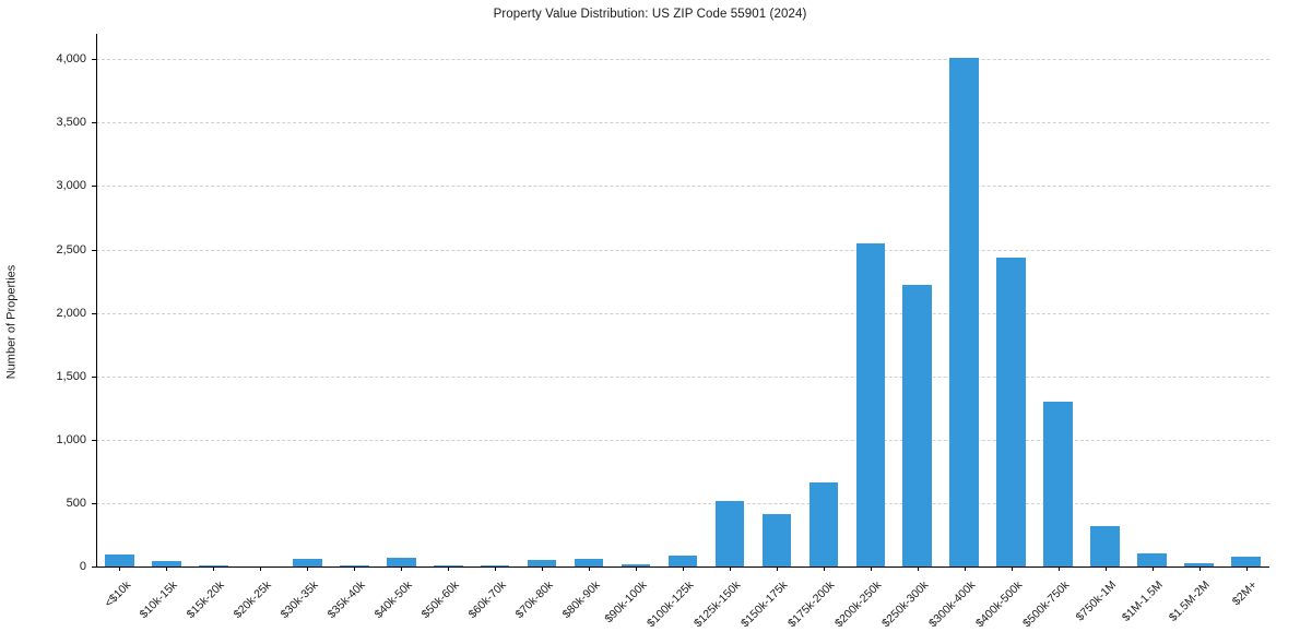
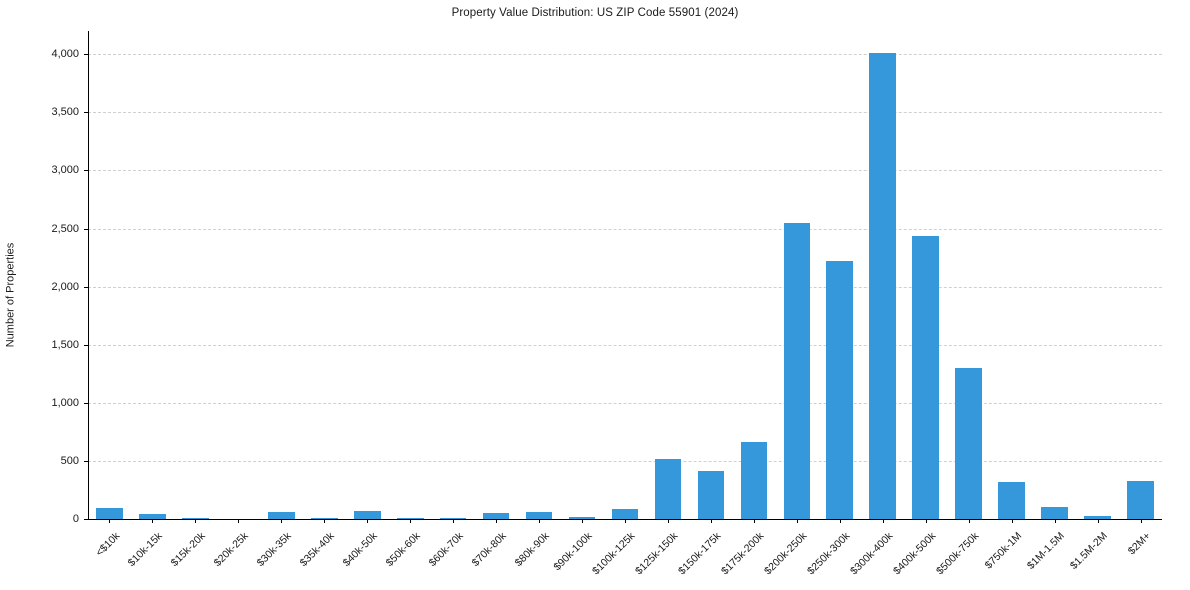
$2M+: 80 -> 330
